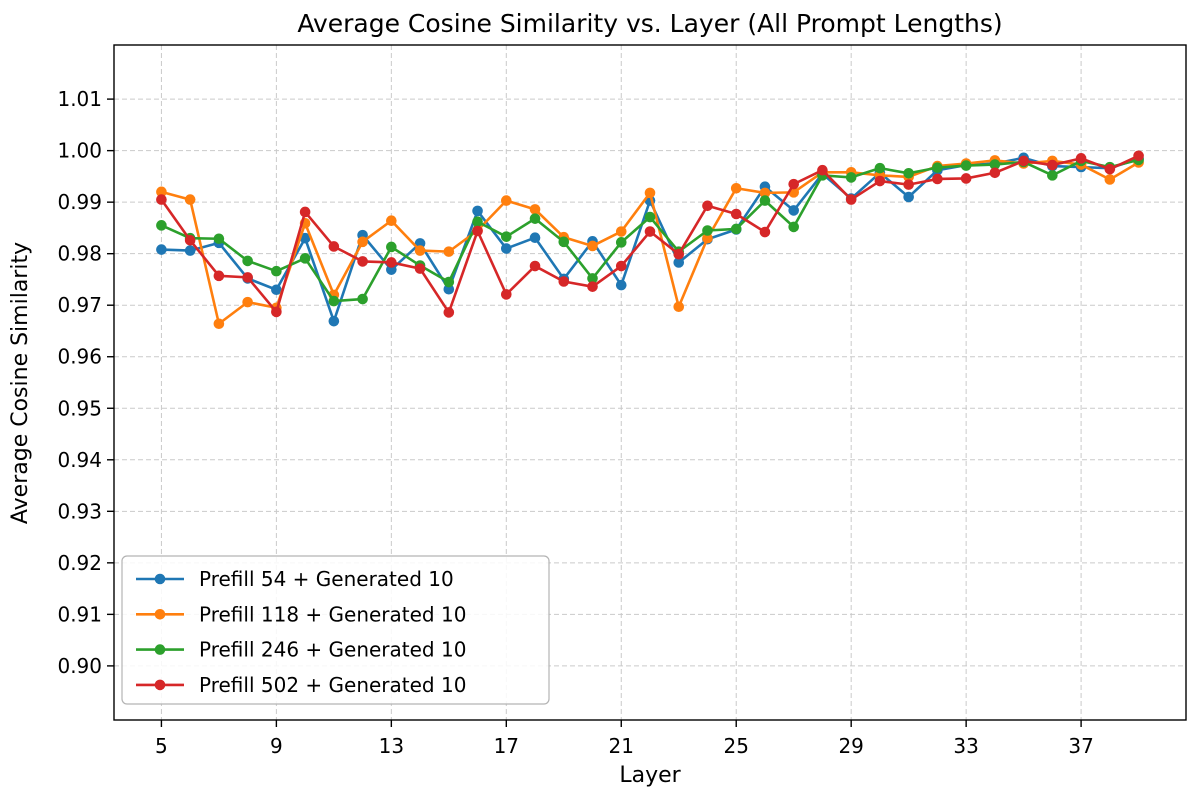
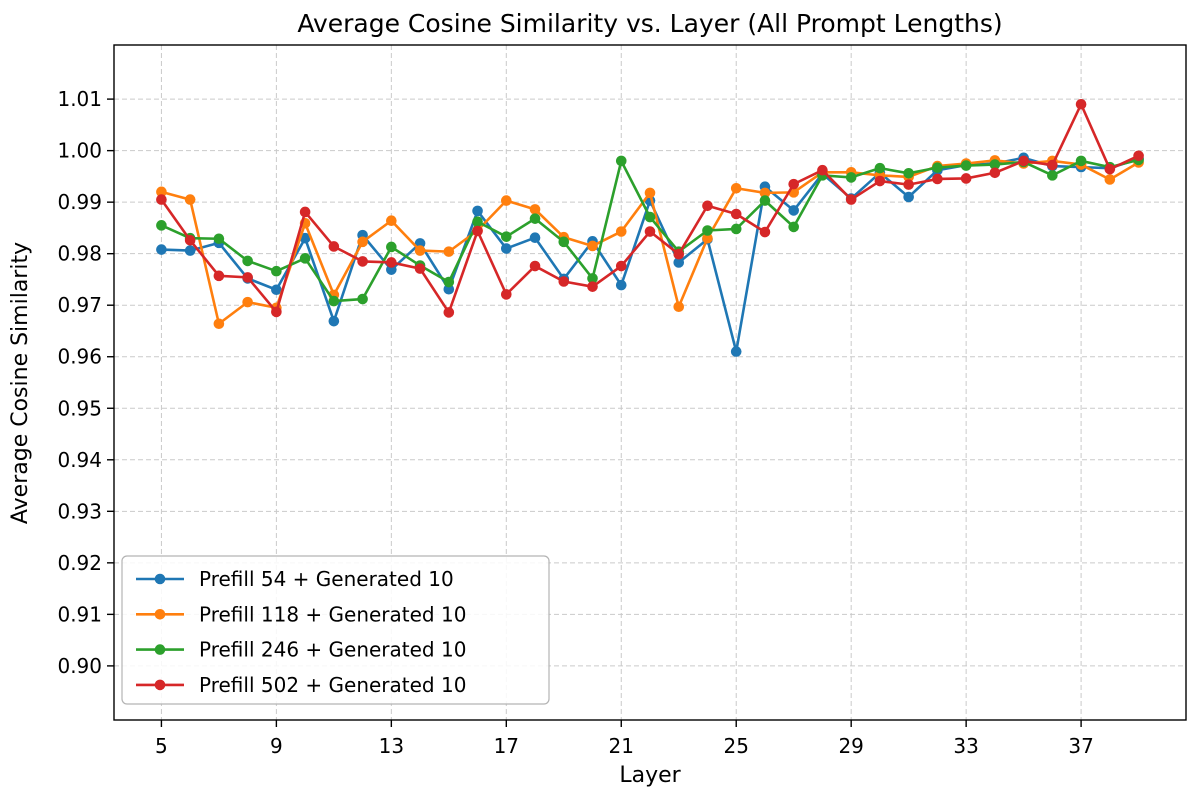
Prefill 246 + Generated 10/21: 0.982 -> 0.998
Prefill 54 + Generated 10/25: 0.985 -> 0.961
Prefill 502 + Generated 10/37: 0.999 -> 1.009
